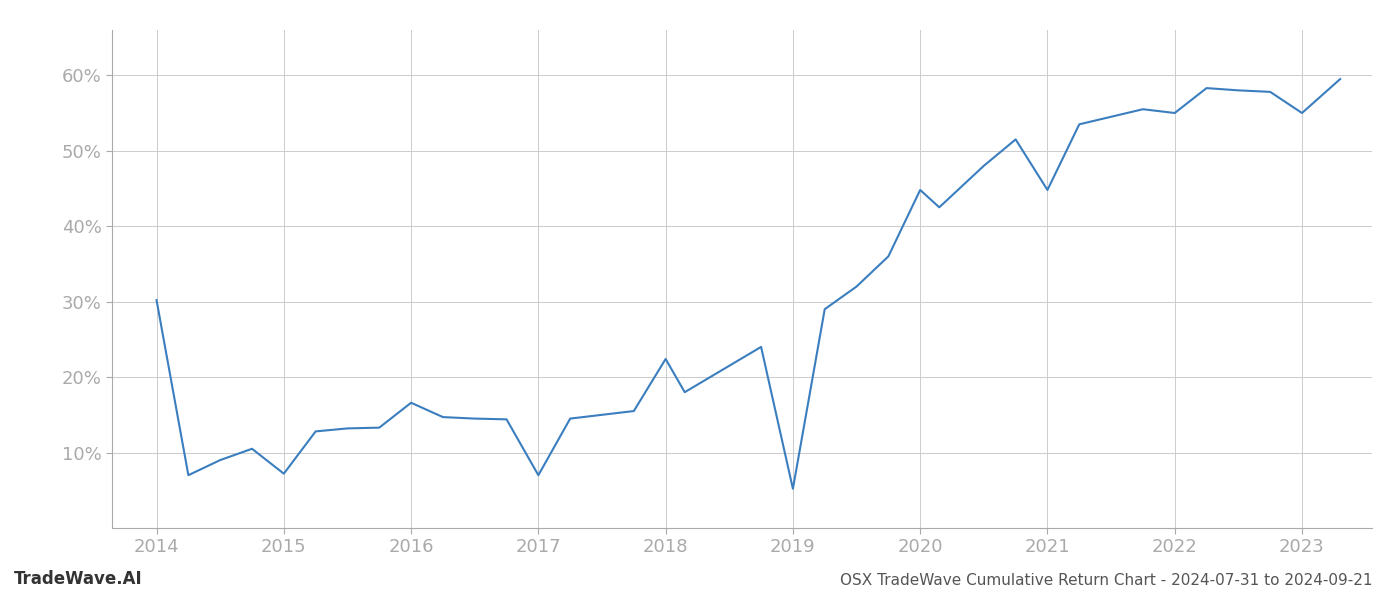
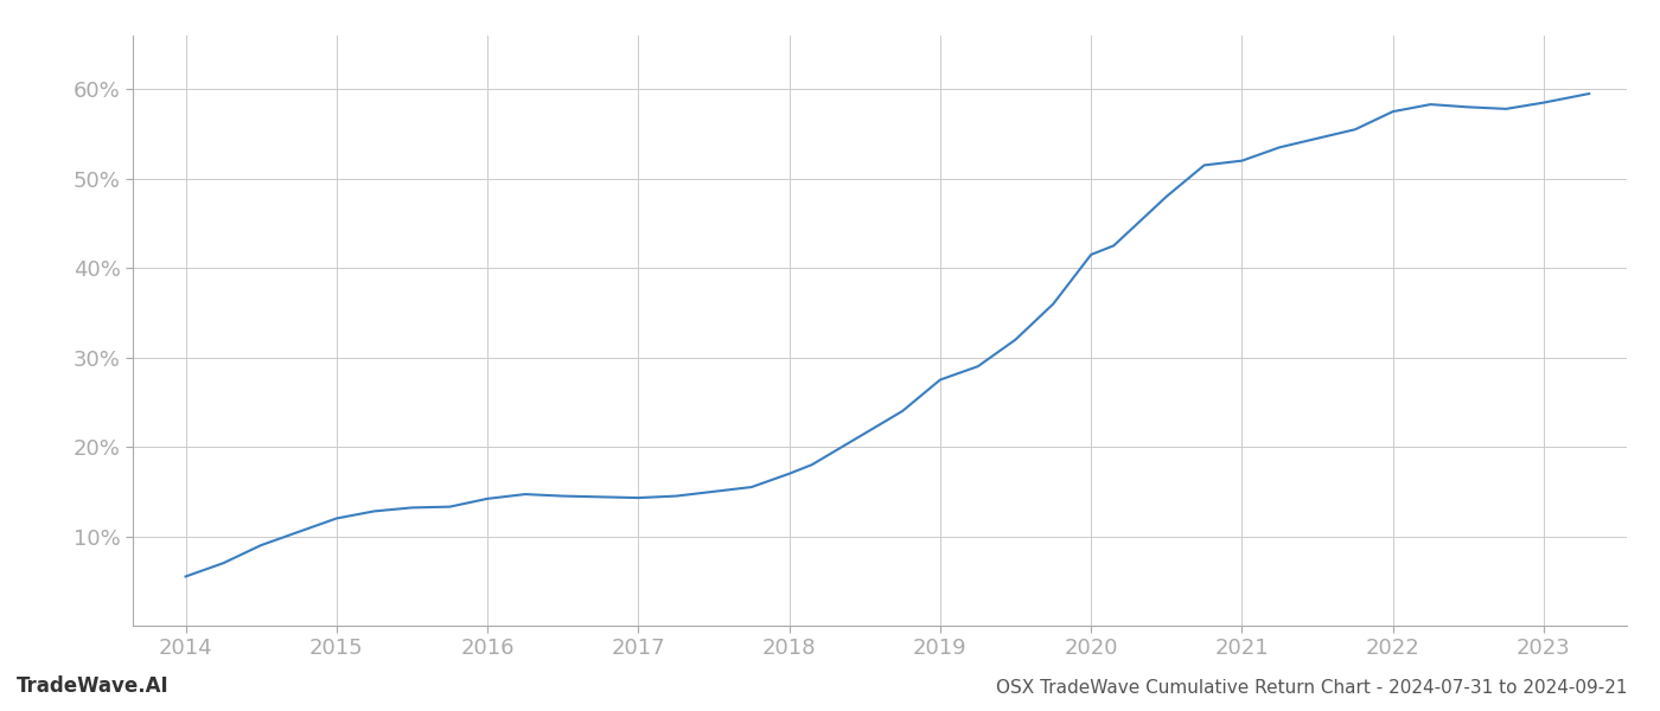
2014: 30.2% -> 5.5%
2015: 7.2% -> 12.0%
2016: 16.6% -> 14.2%
2017: 7.0% -> 14.3%
2018: 22.4% -> 17.0%
2019: 5.2% -> 27.5%
2020: 44.8% -> 41.5%
2021: 44.8% -> 52.0%
2022: 55.0% -> 57.5%
2023: 55.0% -> 58.5%
